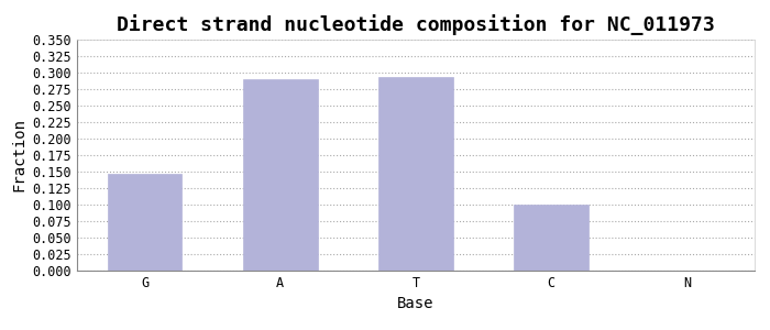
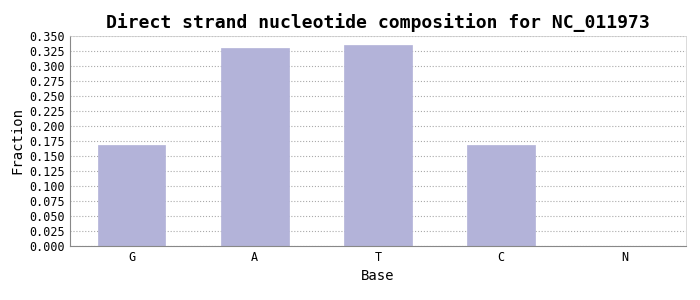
G: 0.146 -> 0.168
A: 0.290 -> 0.330
T: 0.294 -> 0.335
C: 0.100 -> 0.168
